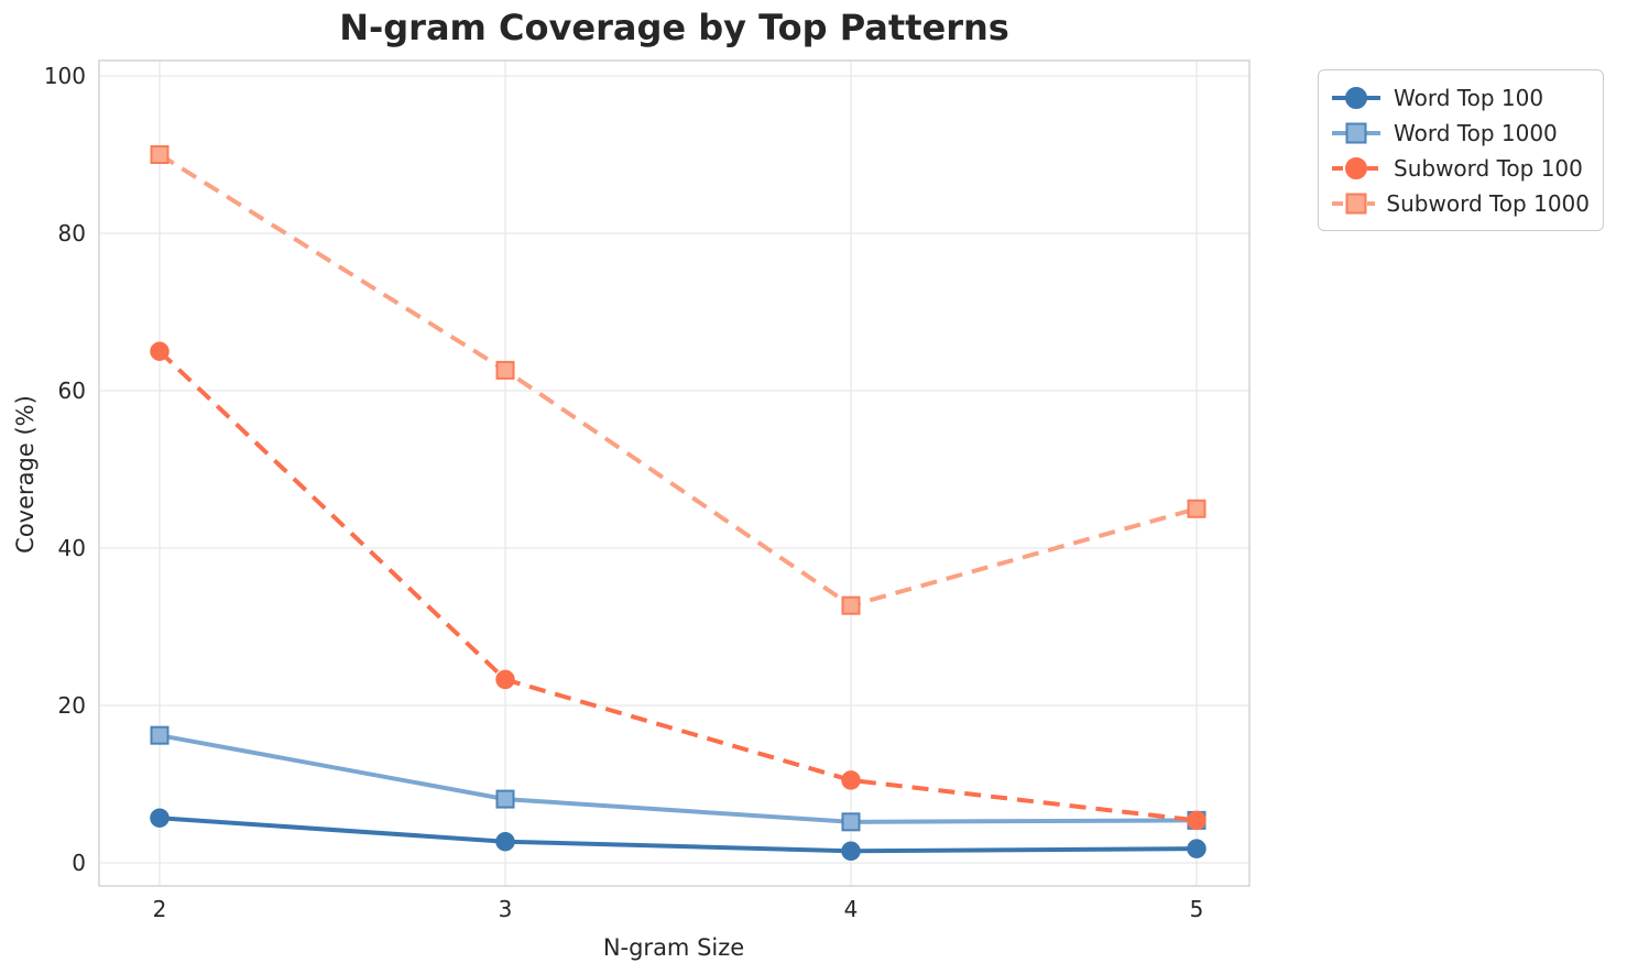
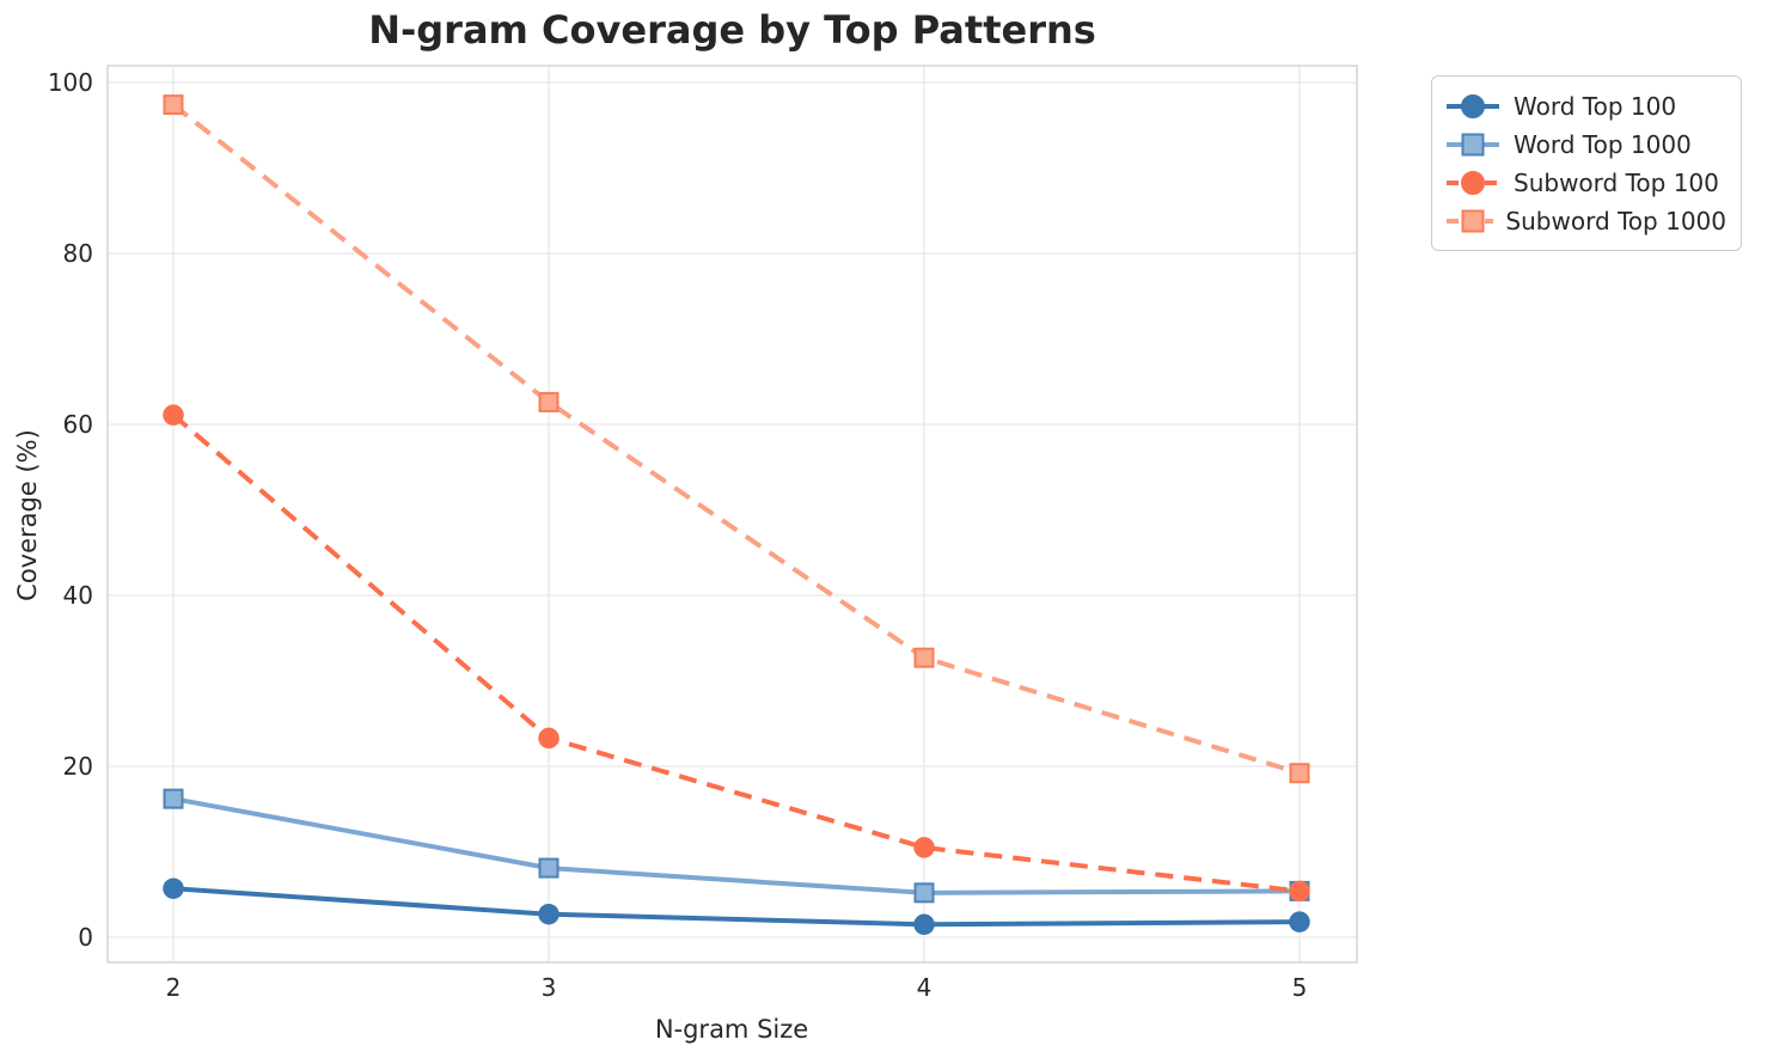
Subword Top 100/2: 65 -> 61
Subword Top 1000/2: 90 -> 97
Subword Top 1000/5: 45 -> 19
